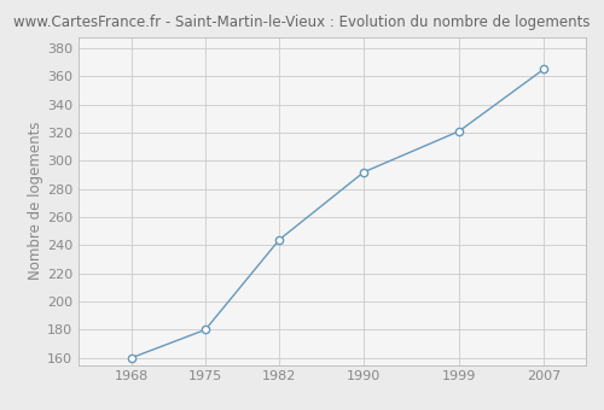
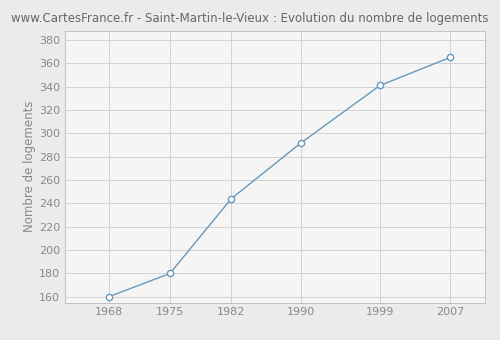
1999: 321 -> 341
